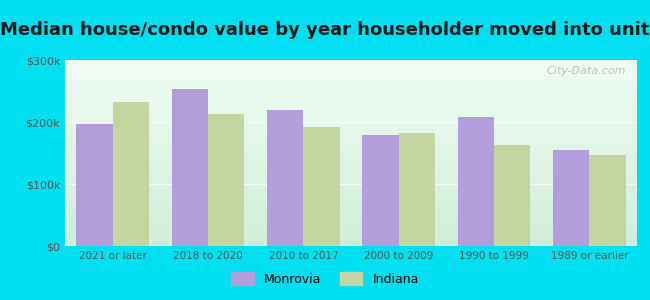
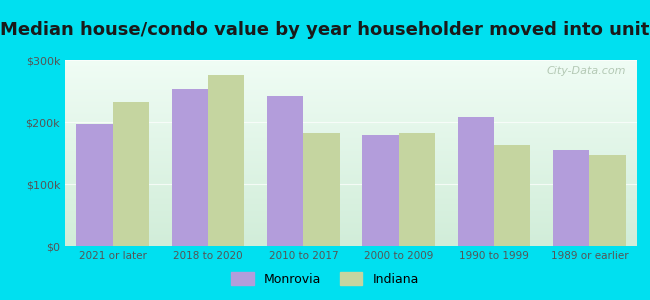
Indiana/2018 to 2020: $213k -> $276k
Monrovia/2010 to 2017: $220k -> $242k
Indiana/2010 to 2017: $192k -> $182k
